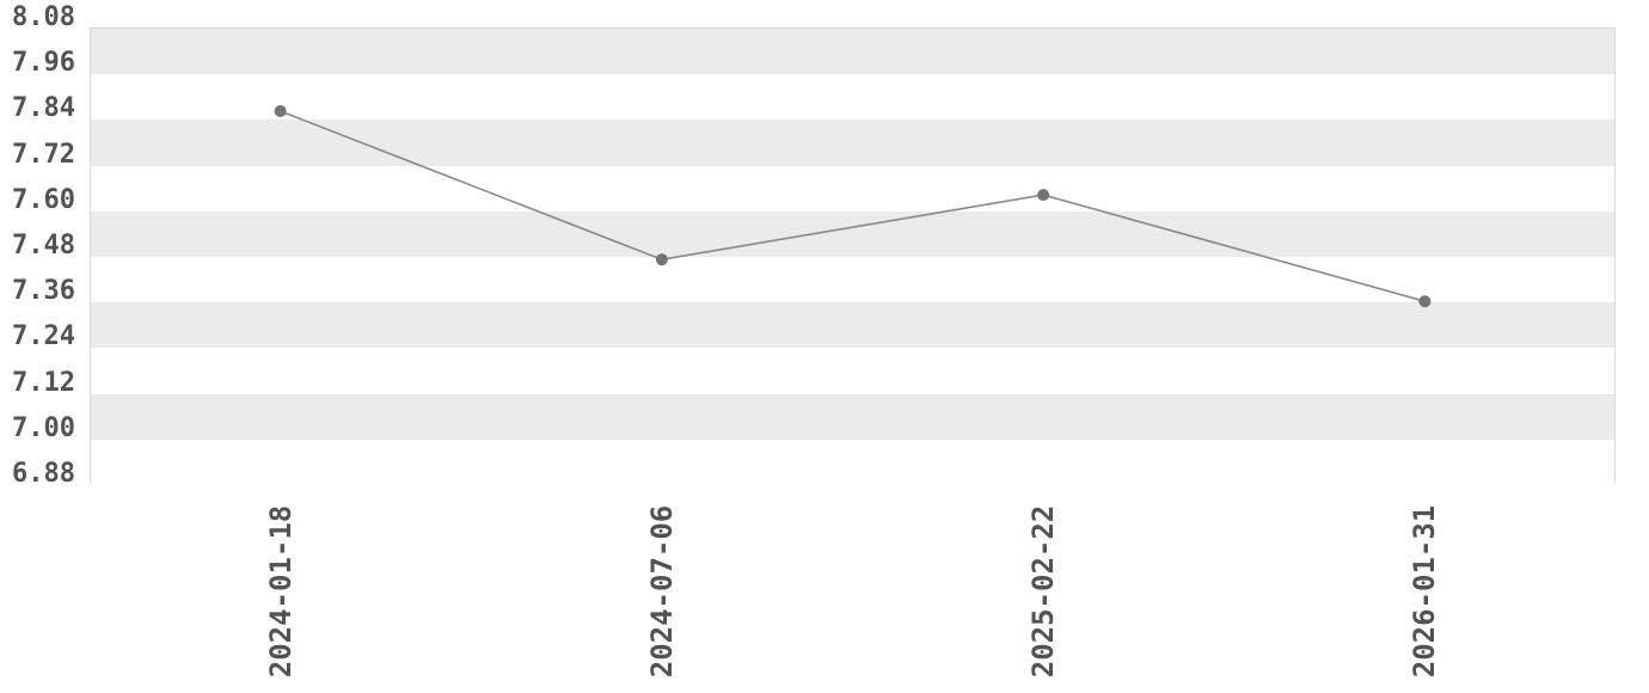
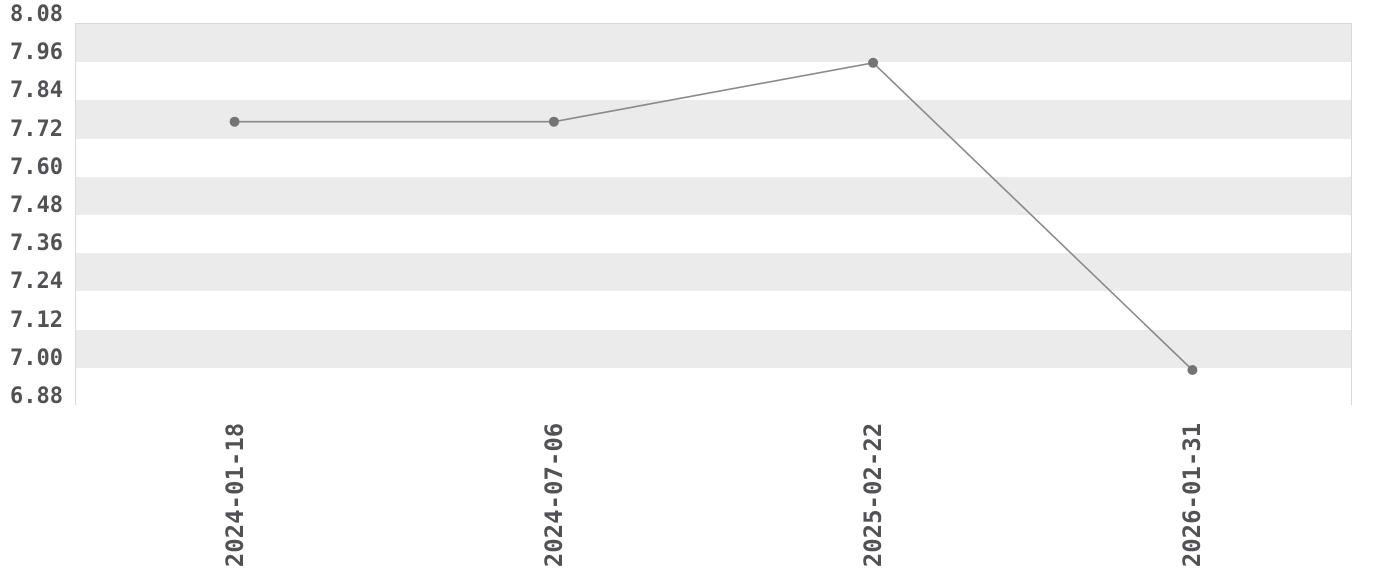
2024-01-18: 7.86 -> 7.77
2024-07-06: 7.47 -> 7.77
2025-02-22: 7.64 -> 7.96
2026-01-31: 7.36 -> 6.99
